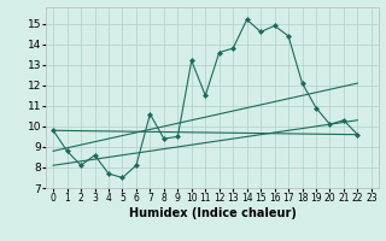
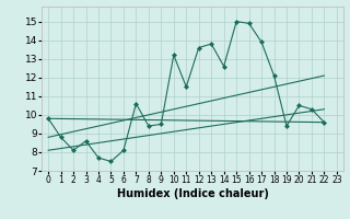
14: 15.2 -> 12.6
15: 14.6 -> 15.0
17: 14.4 -> 13.9
19: 10.9 -> 9.4
20: 10.1 -> 10.5
